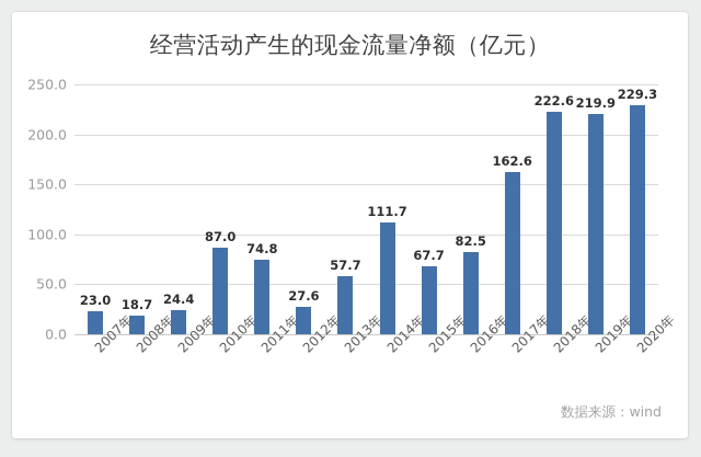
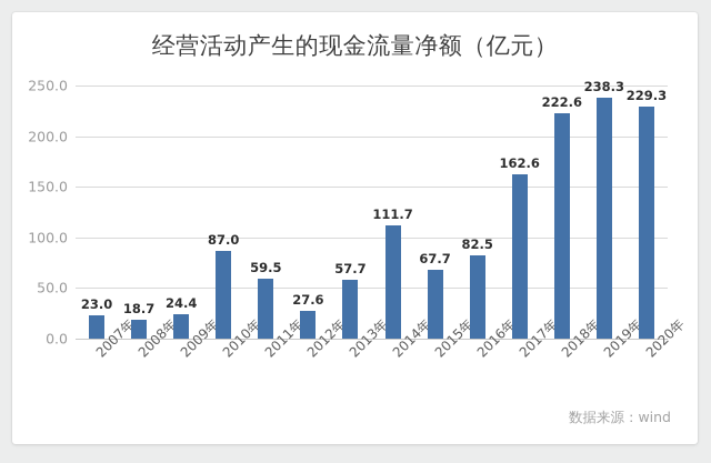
2011年: 74.8 -> 59.5
2019年: 219.9 -> 238.3
